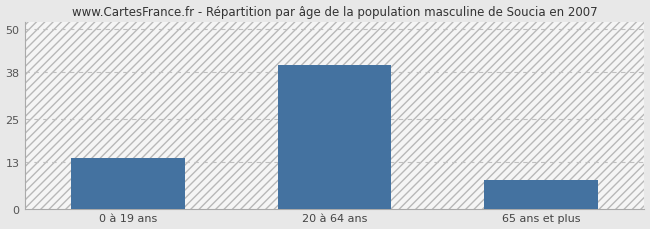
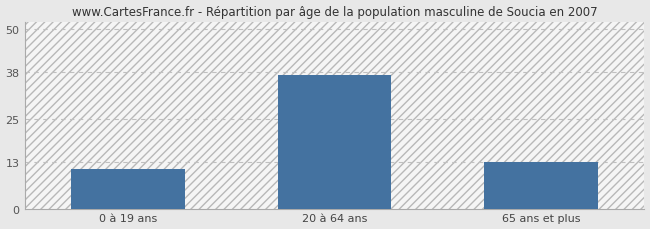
0 à 19 ans: 14 -> 11
20 à 64 ans: 40 -> 37
65 ans et plus: 8 -> 13
